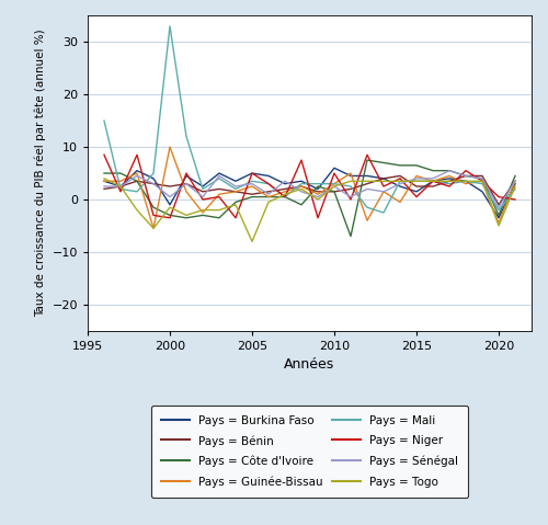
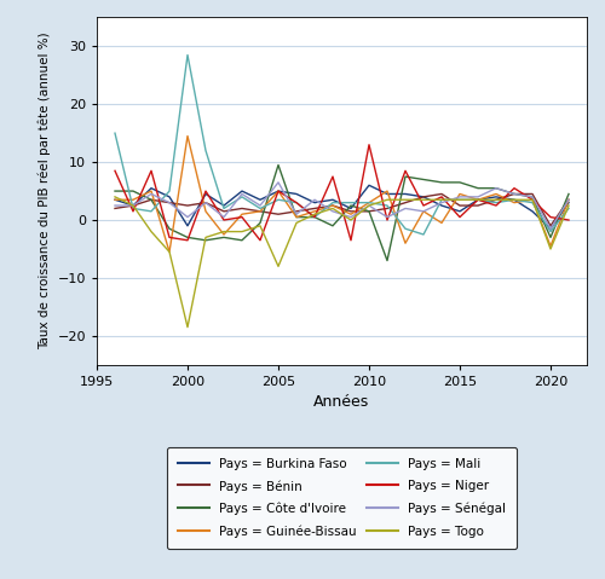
Pays = Guinée-Bissau/2000: 10.0 -> 14.5
Pays = Mali/2000: 33.0 -> 28.5
Pays = Togo/2000: -1.5 -> -18.5
Pays = Côte d'Ivoire/2005: 0.5 -> 9.5
Pays = Guinée-Bissau/2005: 2.5 -> 5.0
Pays = Sénégal/2005: 3.0 -> 6.5
Pays = Niger/2010: 5.0 -> 13.0
Pays = Burkina Faso/2020: -3.5 -> -1.5
